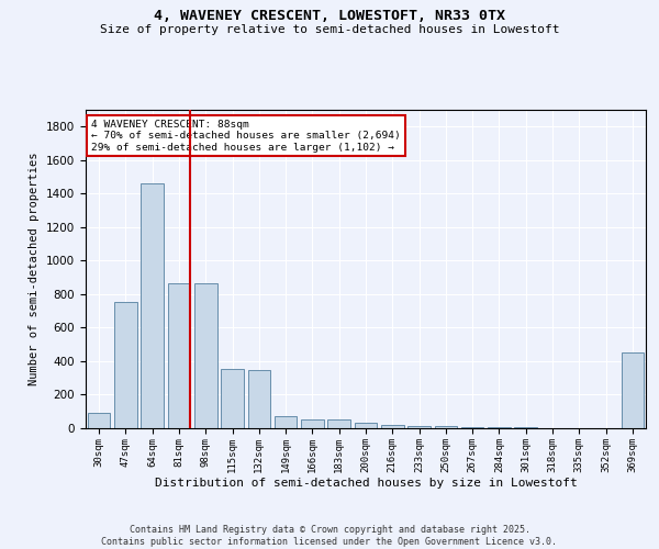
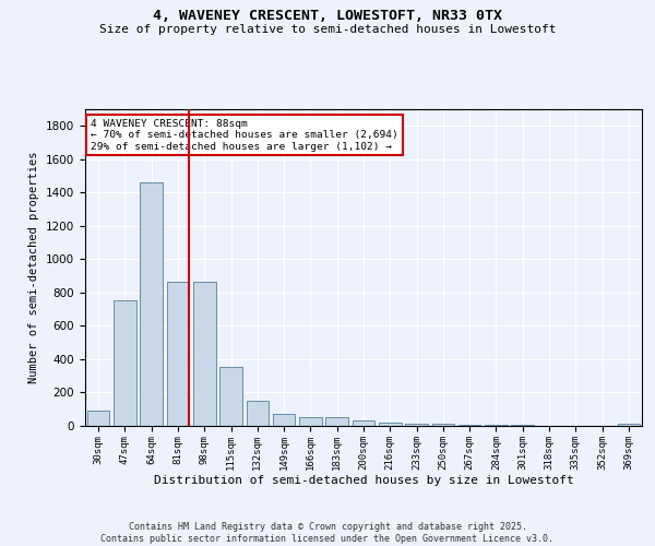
132sqm: 350 -> 150
369sqm: 450 -> 10
